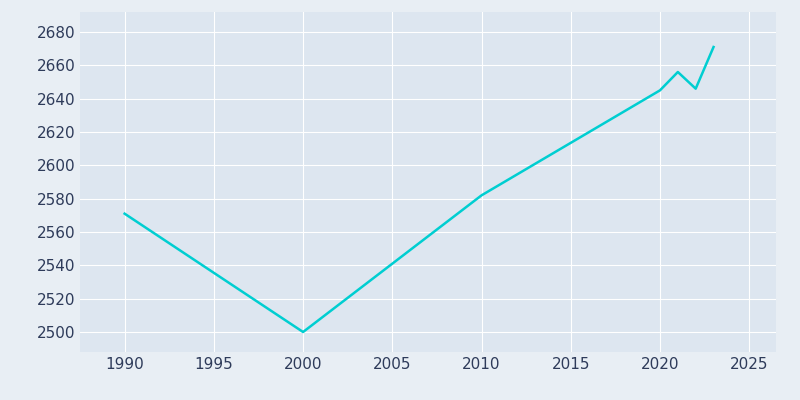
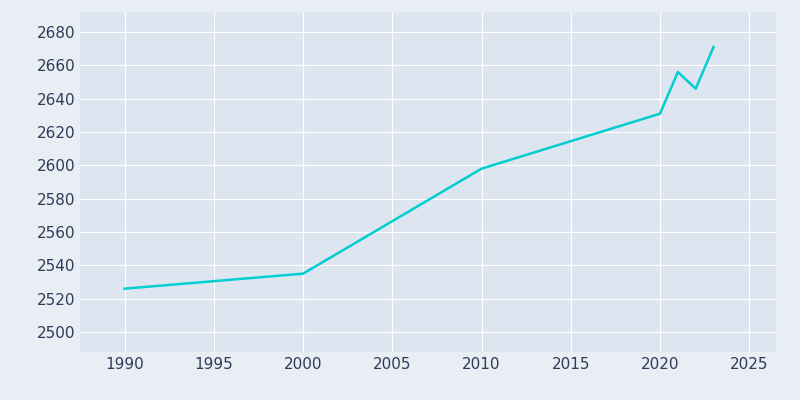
1990: 2571 -> 2526
2000: 2500 -> 2535
2010: 2582 -> 2598
2020: 2645 -> 2631
